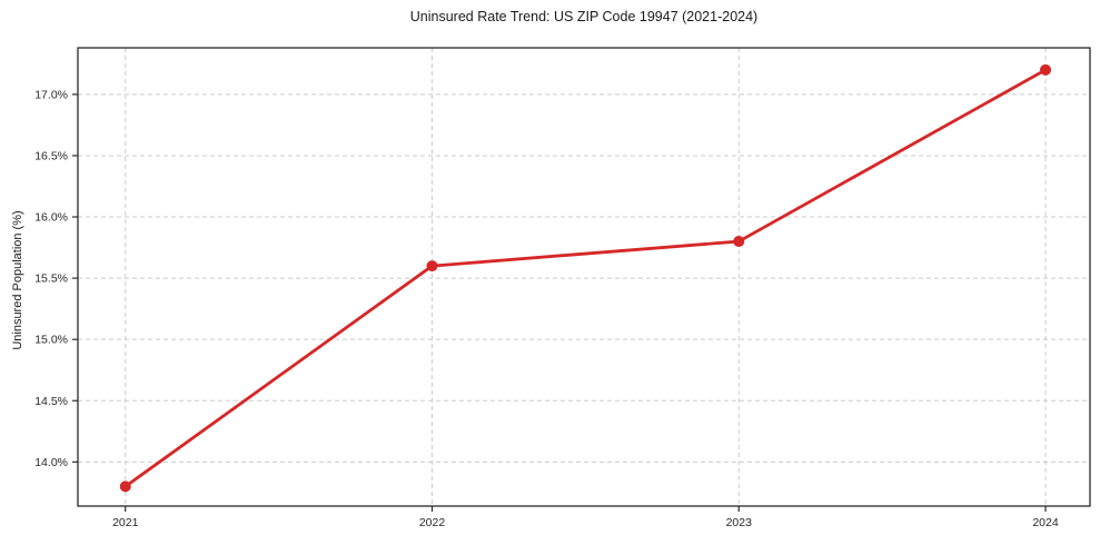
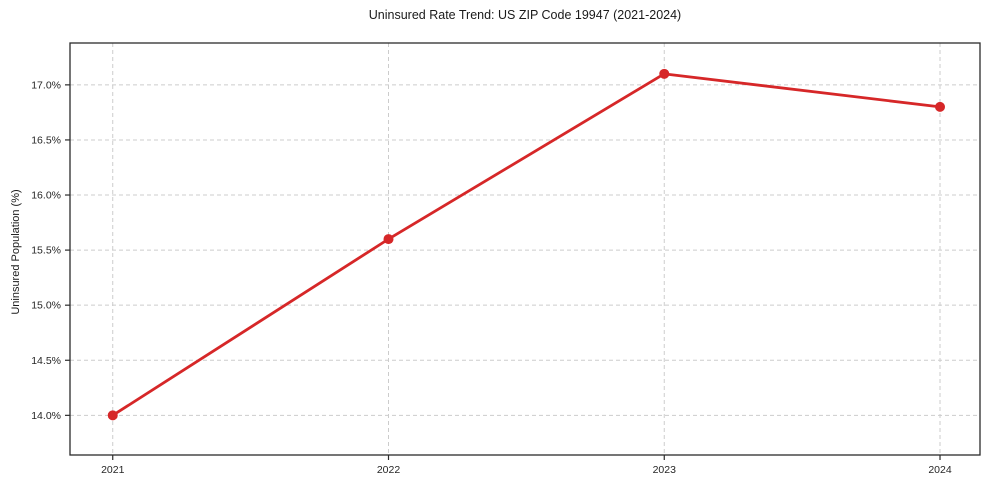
2021: 13.8% -> 14.0%
2023: 15.8% -> 17.1%
2024: 17.2% -> 16.8%
